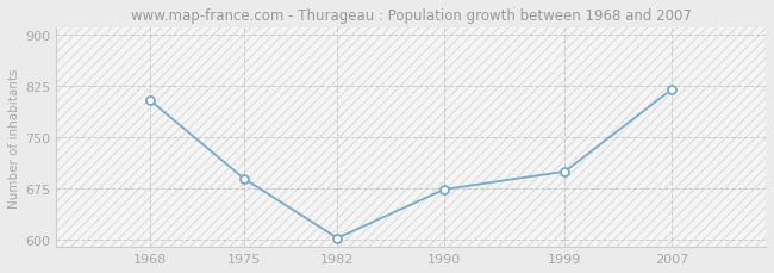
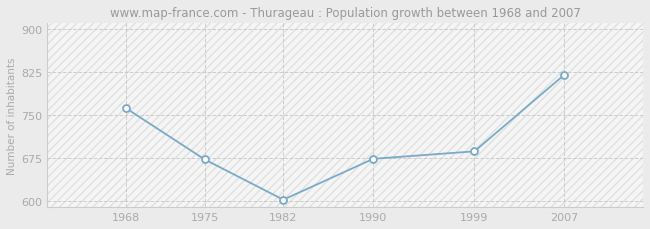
1968: 804 -> 762
1975: 690 -> 673
1999: 700 -> 687
